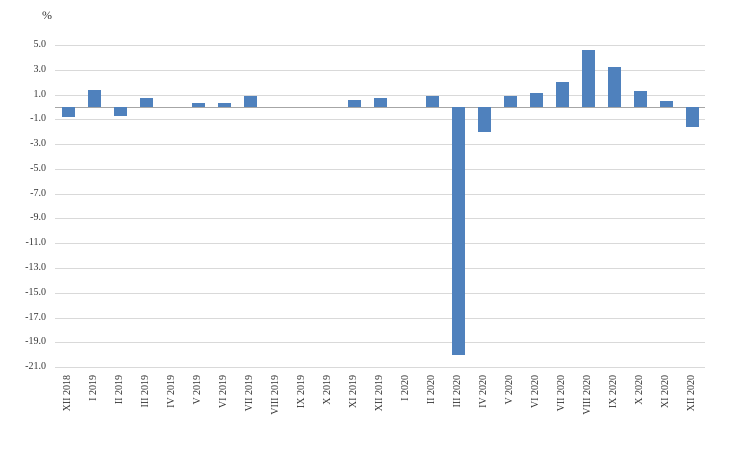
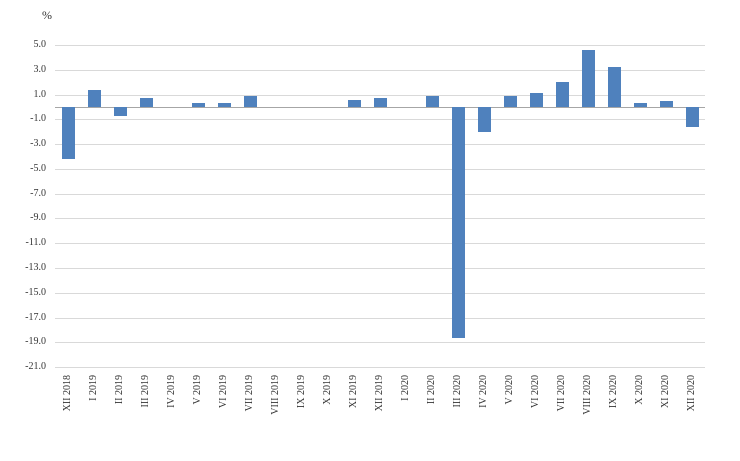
XII 2018: -0.8 -> -4.2
III 2020: -20.0 -> -18.7
X 2020: 1.3 -> 0.3
